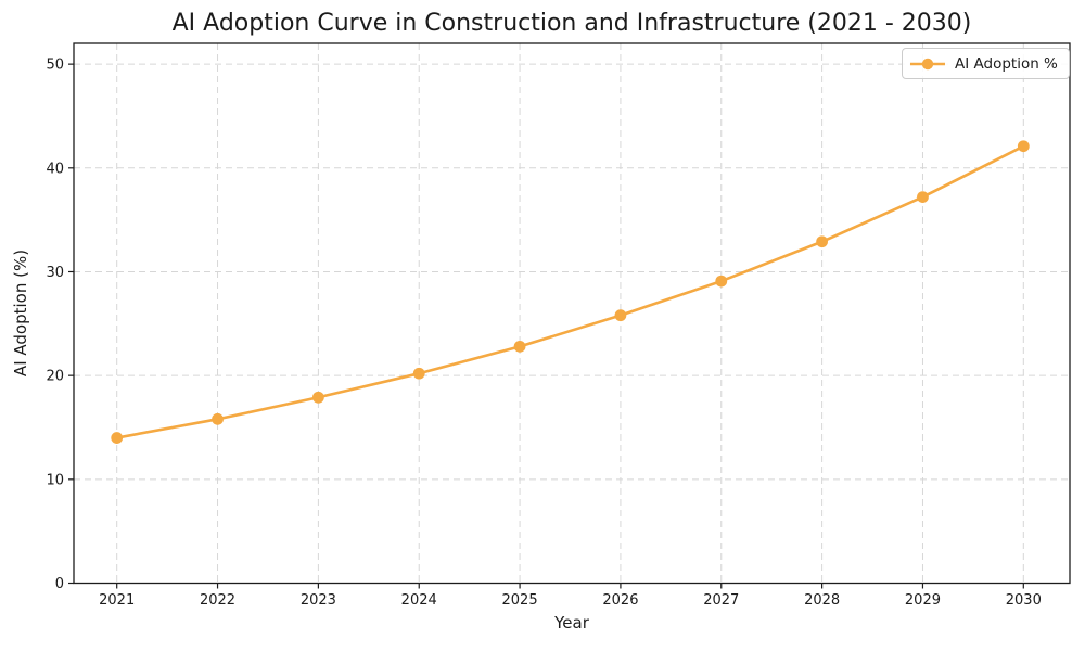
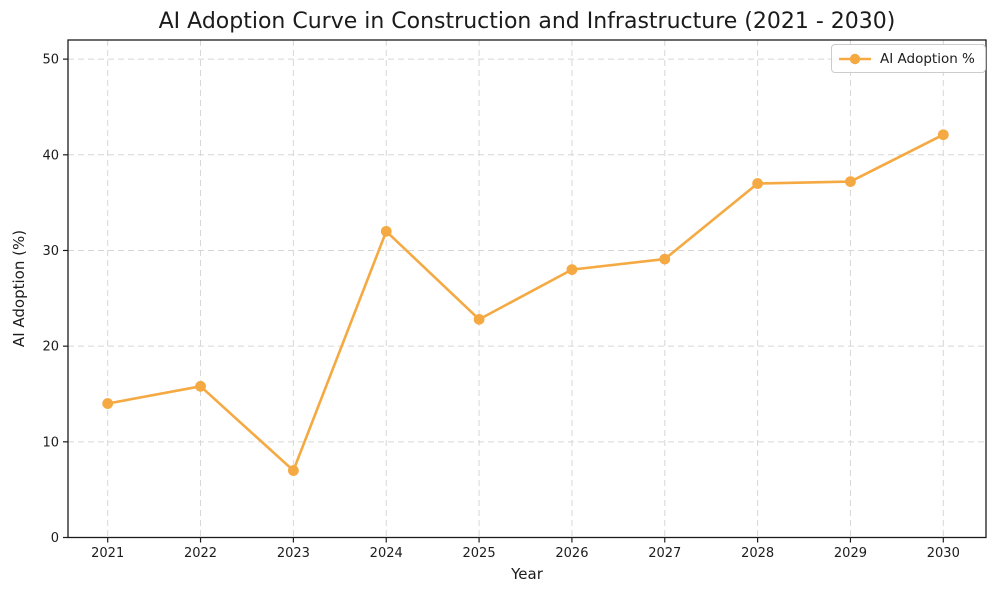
2023: 18 -> 7
2024: 20 -> 32
2026: 26 -> 28
2028: 33 -> 37
